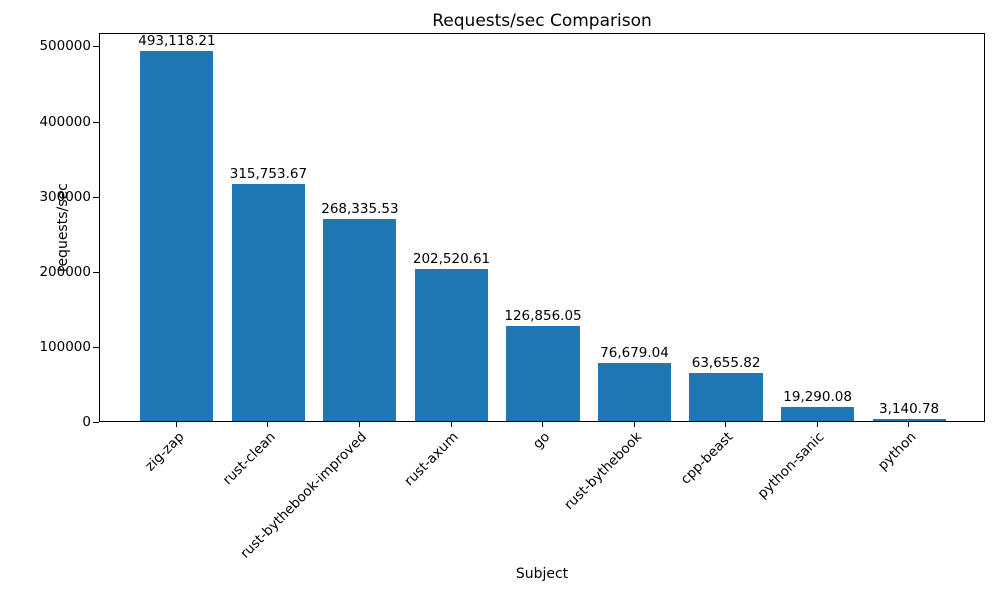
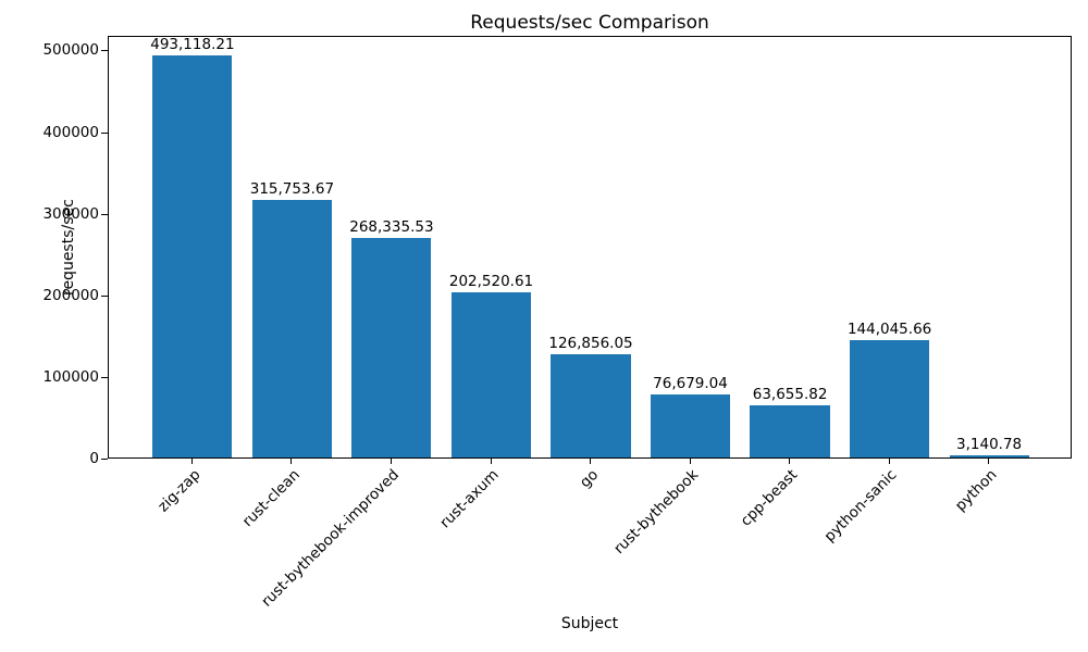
python-sanic: 19,290.08 -> 144,045.66
